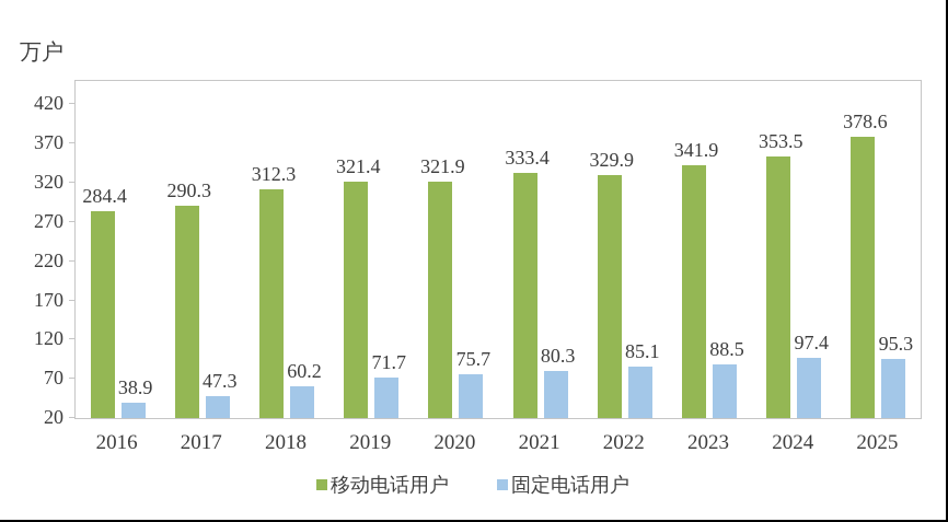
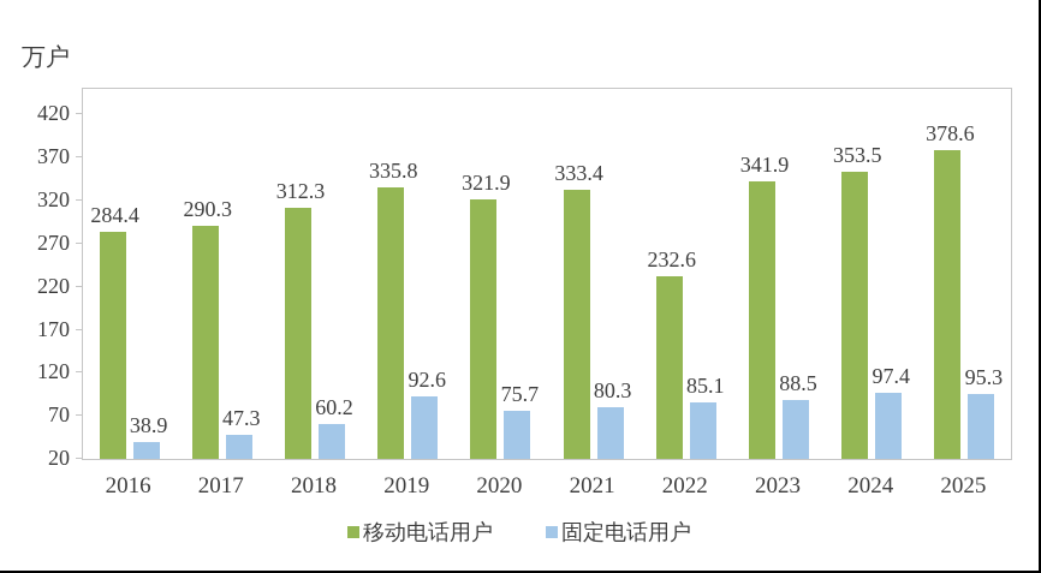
移动电话用户/2019: 321.4 -> 335.8
固定电话用户/2019: 71.7 -> 92.6
移动电话用户/2022: 329.9 -> 232.6
